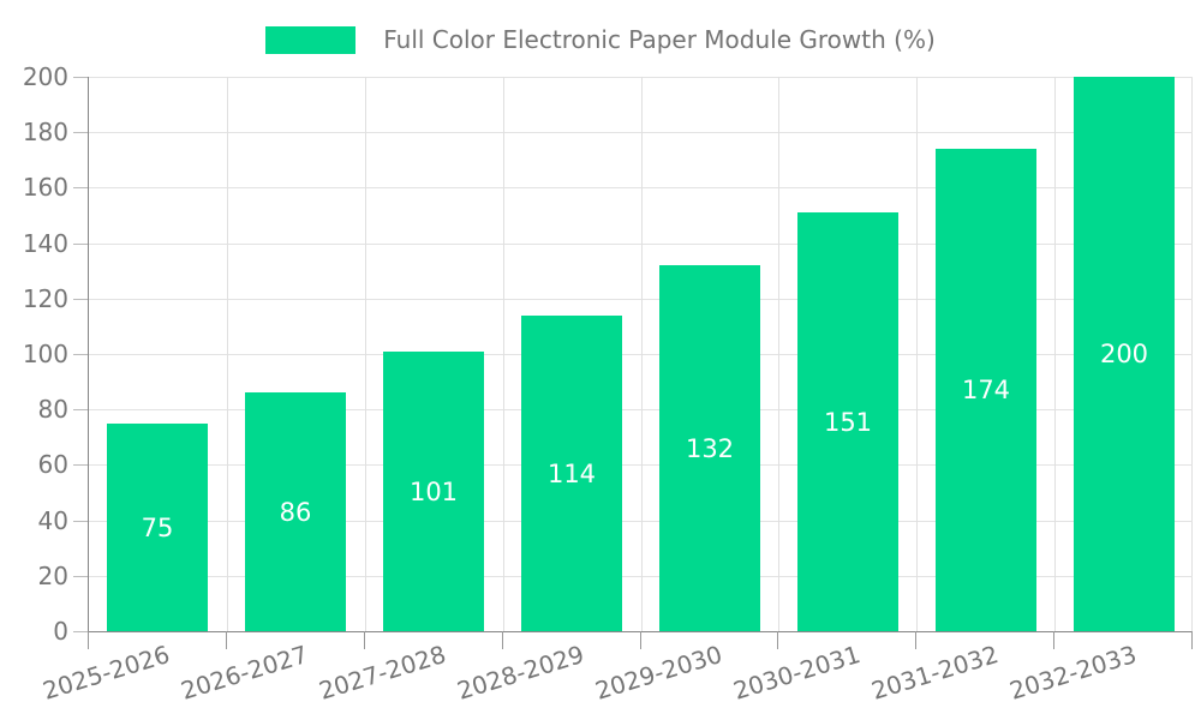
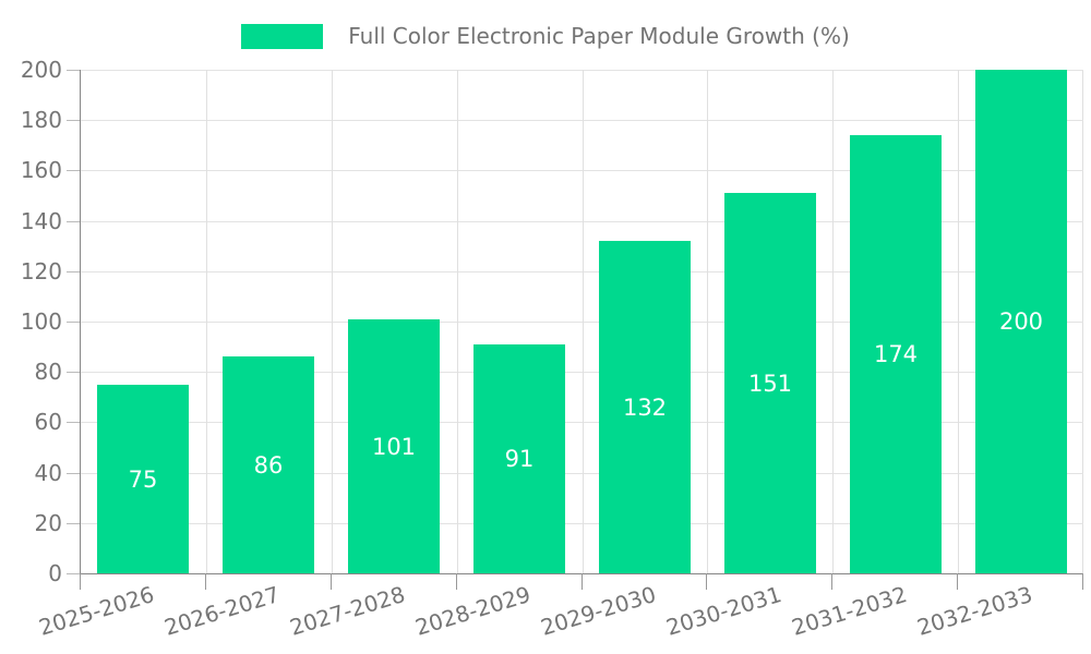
2028-2029: 114 -> 91
